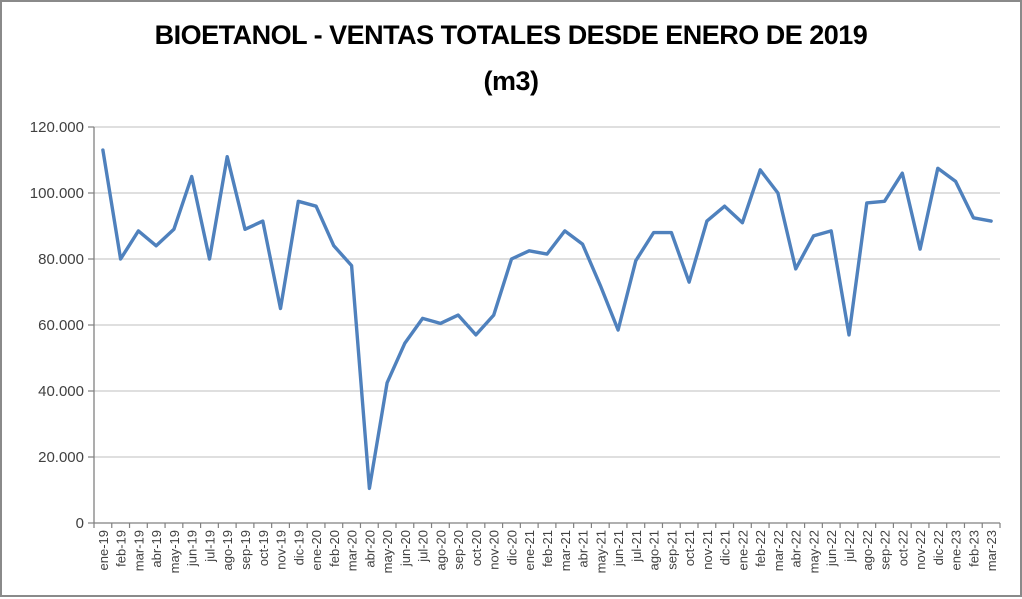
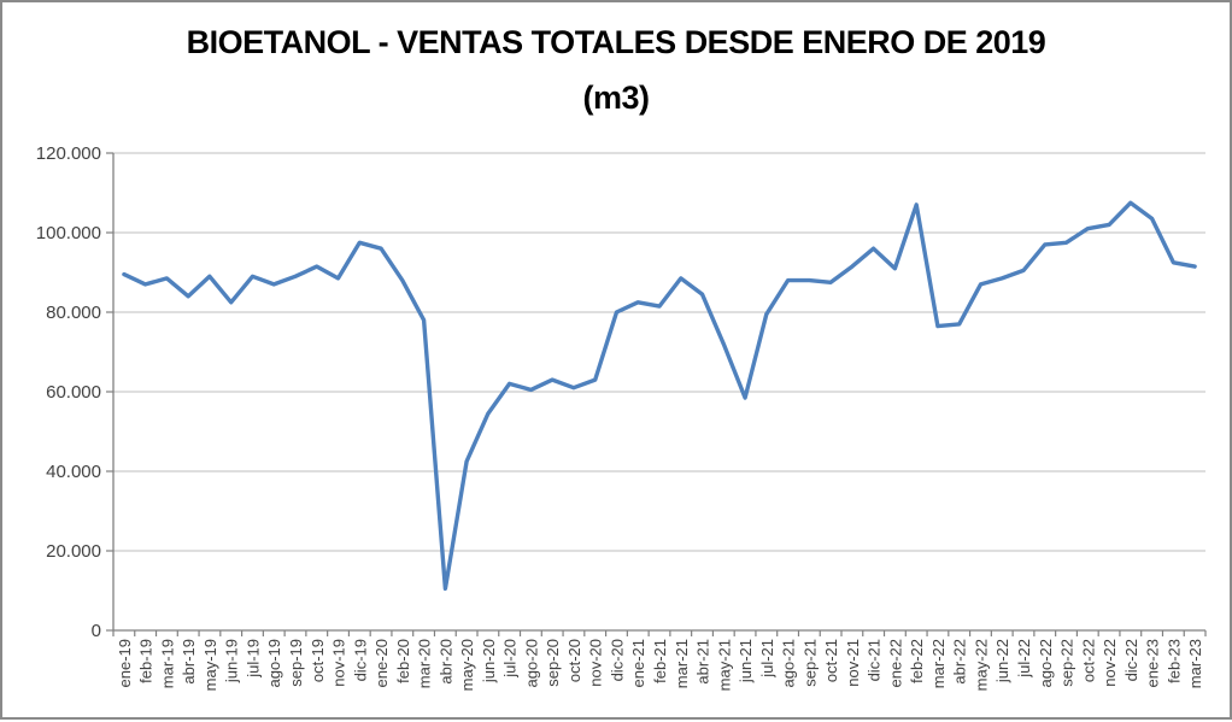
ene-19: 113000 -> 90000
feb-19: 80000 -> 87000
jun-19: 105000 -> 82000
jul-19: 80000 -> 89000
ago-19: 111000 -> 87000
nov-19: 65000 -> 88000
feb-20: 84000 -> 88000
oct-20: 57000 -> 61000
oct-21: 73000 -> 88000
mar-22: 100000 -> 76000
jul-22: 57000 -> 90000
oct-22: 106000 -> 101000
nov-22: 83000 -> 102000
